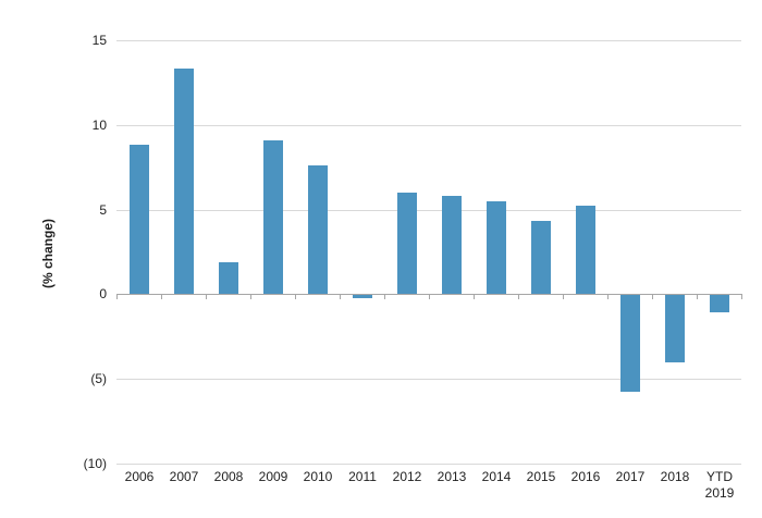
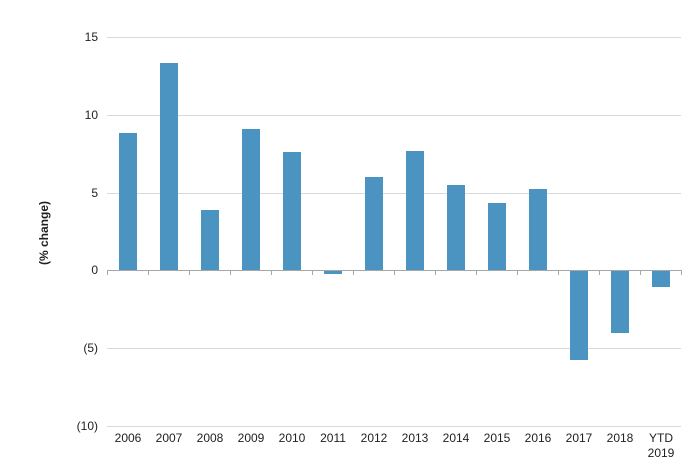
2008: 1.9 -> 3.9
2013: 5.8 -> 7.7
